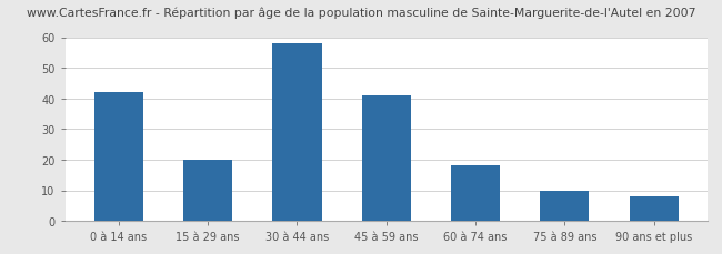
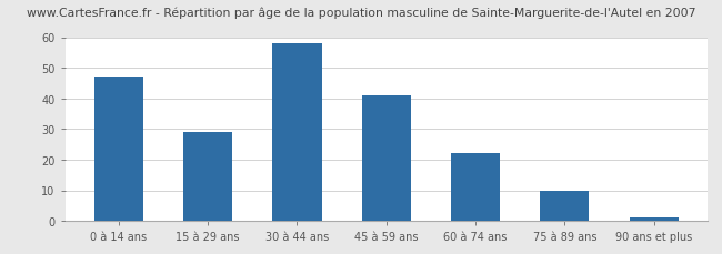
0 à 14 ans: 42 -> 47
15 à 29 ans: 20 -> 29
60 à 74 ans: 18 -> 22
90 ans et plus: 8 -> 1
